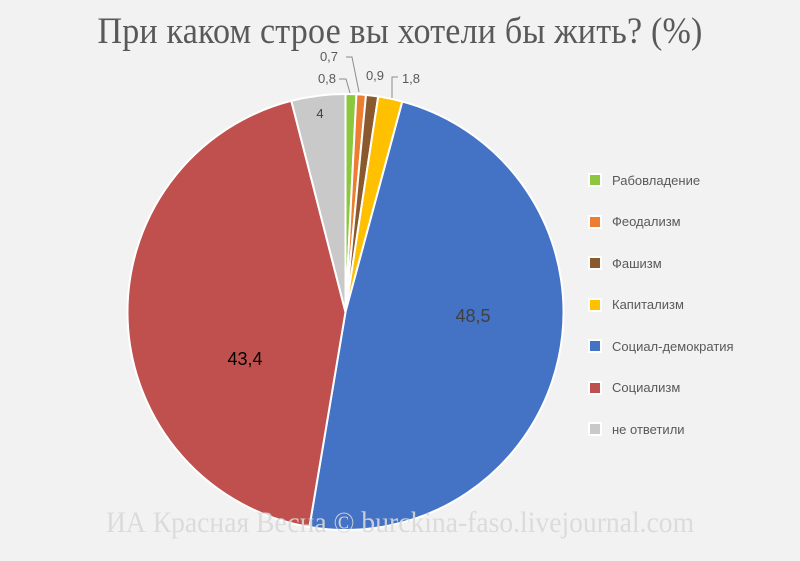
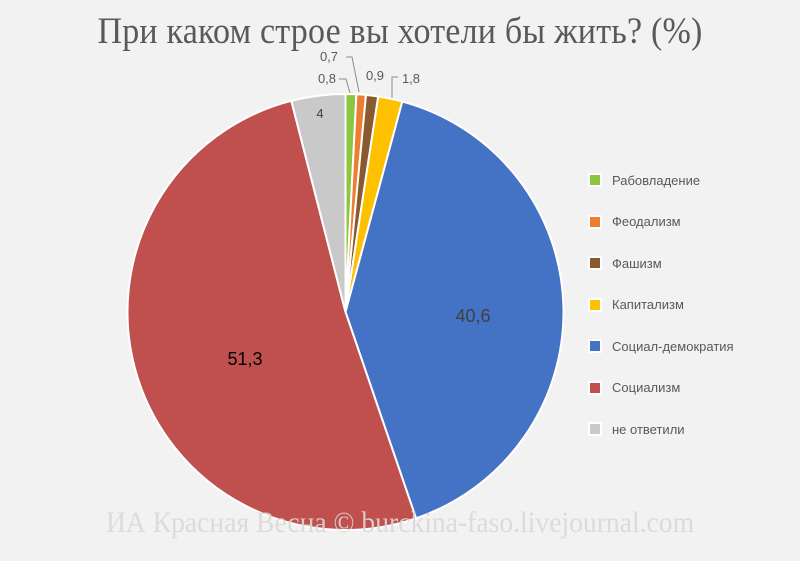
Социал-демократия: 48,5 -> 40,6
Социализм: 43,4 -> 51,3
